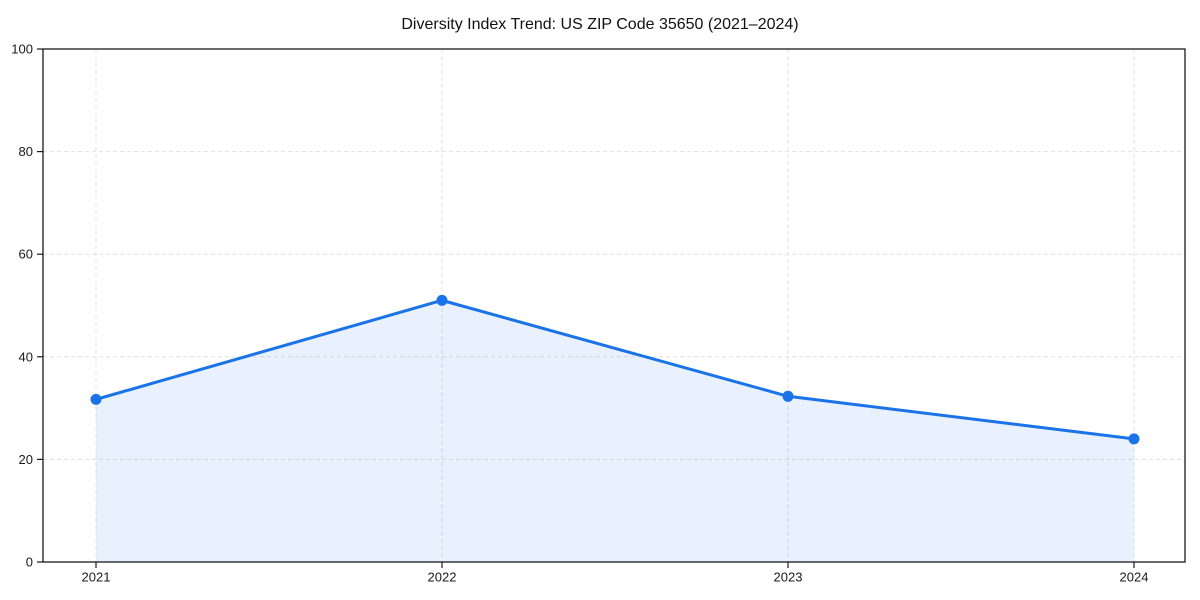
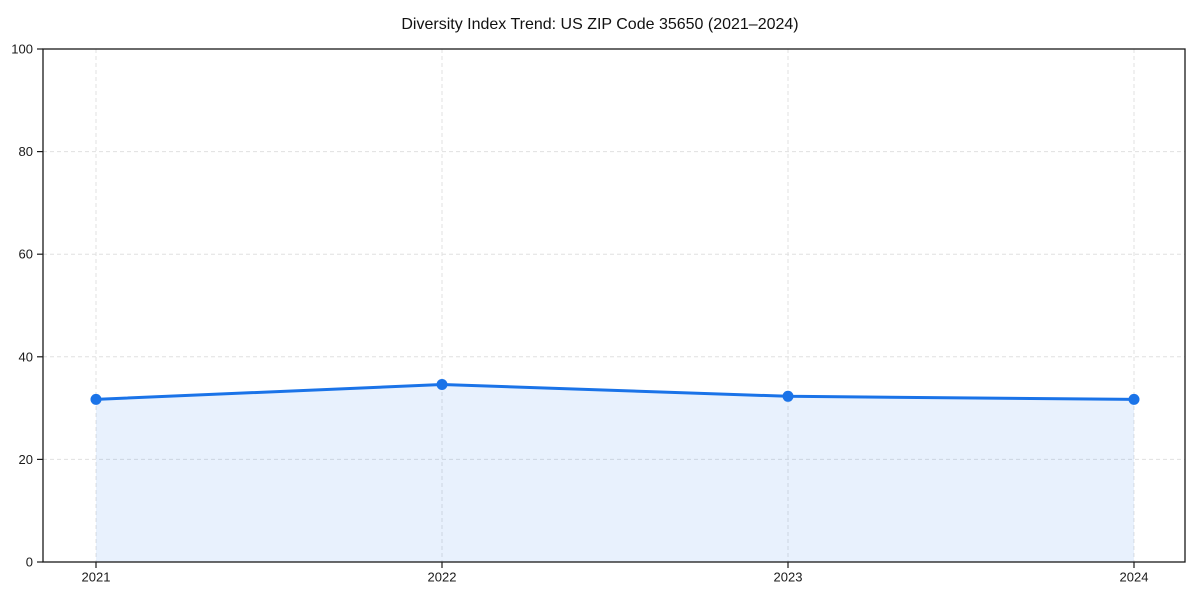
2022: 51 -> 35
2024: 24 -> 32
